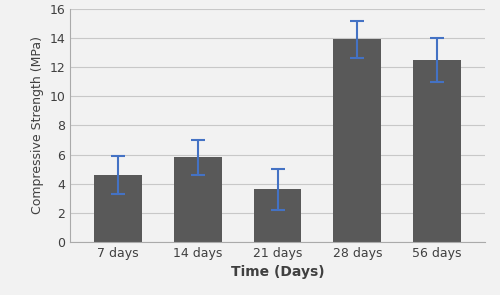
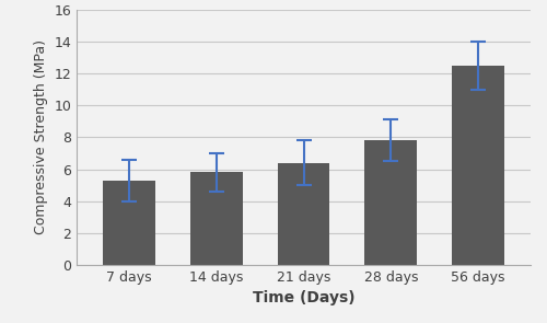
7 days: 4.6 -> 5.3
21 days: 3.6 -> 6.4
28 days: 13.9 -> 7.8
